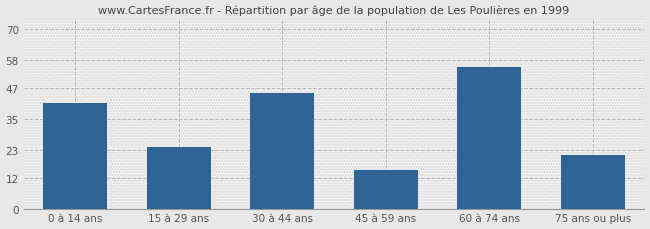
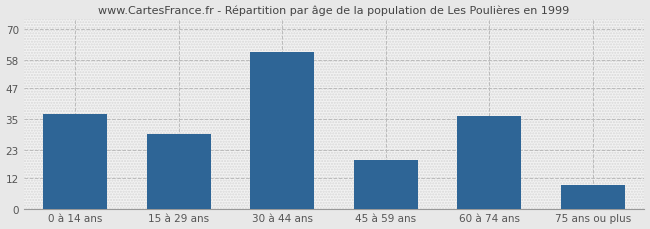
0 à 14 ans: 41 -> 37
15 à 29 ans: 24 -> 29
30 à 44 ans: 45 -> 61
45 à 59 ans: 15 -> 19
60 à 74 ans: 55 -> 36
75 ans ou plus: 21 -> 9
